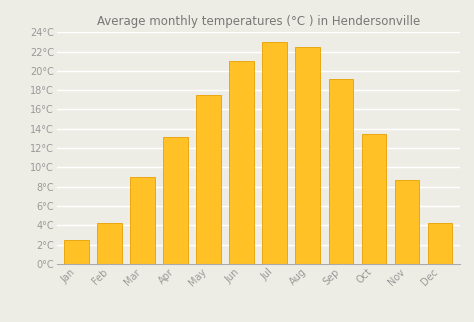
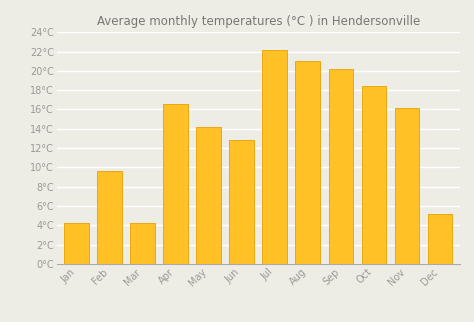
Jan: 2.5°C -> 4.2°C
Feb: 4.2°C -> 9.6°C
Mar: 9.0°C -> 4.2°C
Apr: 13.2°C -> 16.6°C
May: 17.5°C -> 14.2°C
Jun: 21.0°C -> 12.8°C
Jul: 23.0°C -> 22.2°C
Aug: 22.5°C -> 21.0°C
Sep: 19.2°C -> 20.2°C
Oct: 13.5°C -> 18.4°C
Nov: 8.7°C -> 16.2°C
Dec: 4.3°C -> 5.2°C
